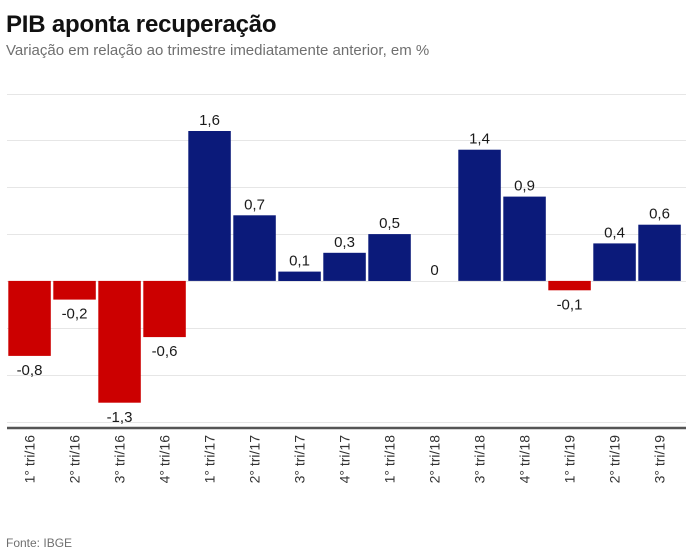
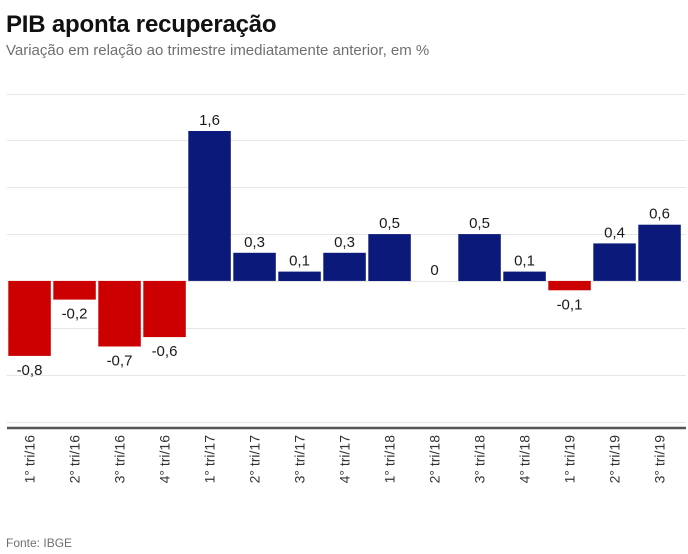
3° tri/16: -1,3 -> -0,7
2° tri/17: 0,7 -> 0,3
3° tri/18: 1,4 -> 0,5
4° tri/18: 0,9 -> 0,1
